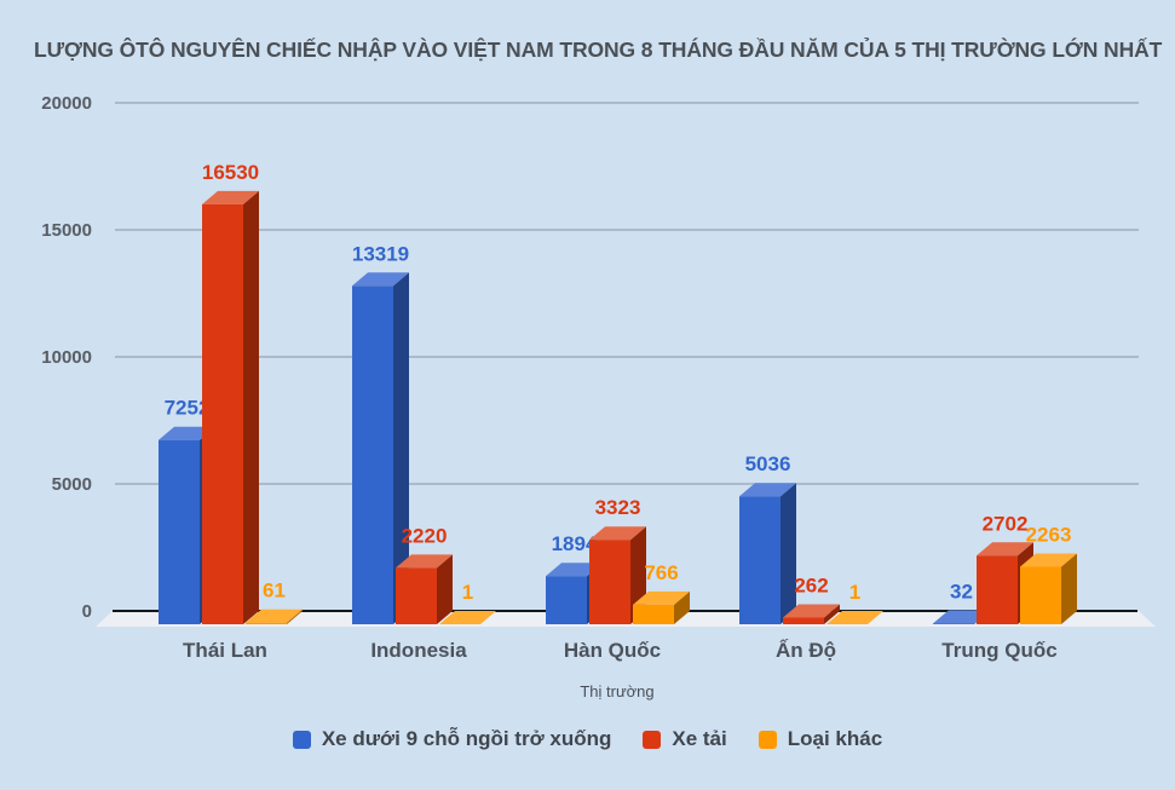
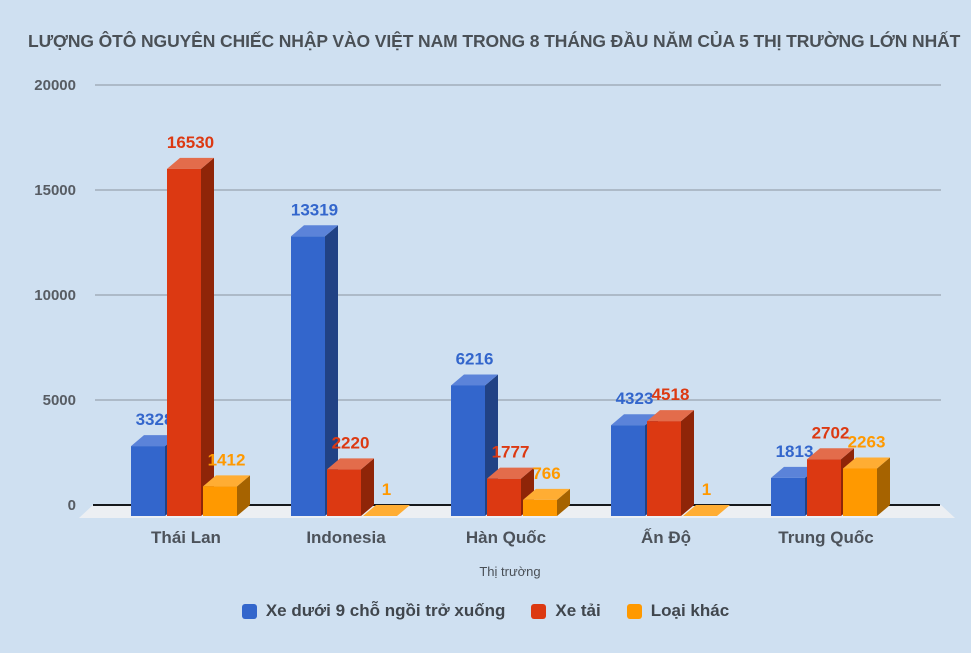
Xe dưới 9 chỗ ngồi trở xuống/Thái Lan: 7252 -> 3328
Loại khác/Thái Lan: 61 -> 1412
Xe dưới 9 chỗ ngồi trở xuống/Hàn Quốc: 1894 -> 6216
Xe tải/Hàn Quốc: 3323 -> 1777
Xe dưới 9 chỗ ngồi trở xuống/Ấn Độ: 5036 -> 4323
Xe tải/Ấn Độ: 262 -> 4518
Xe dưới 9 chỗ ngồi trở xuống/Trung Quốc: 32 -> 1813
